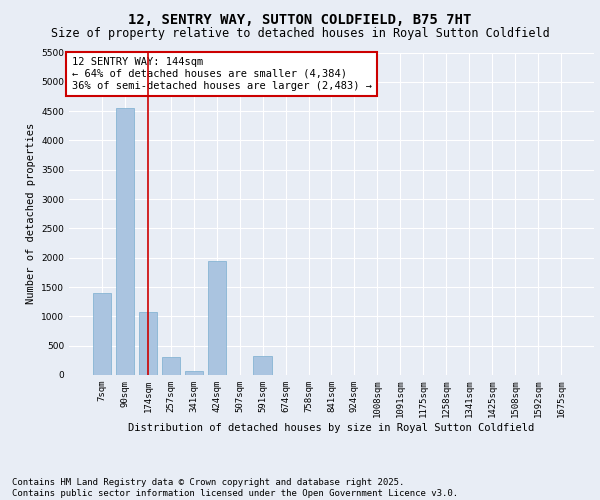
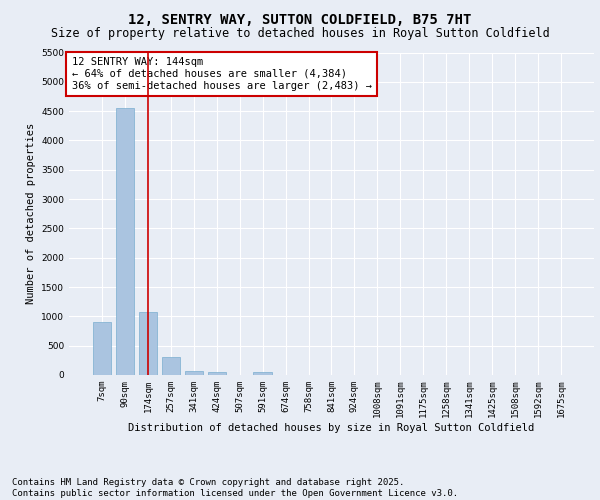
7sqm: 1400 -> 900
424sqm: 1940 -> 60
591sqm: 320 -> 60
